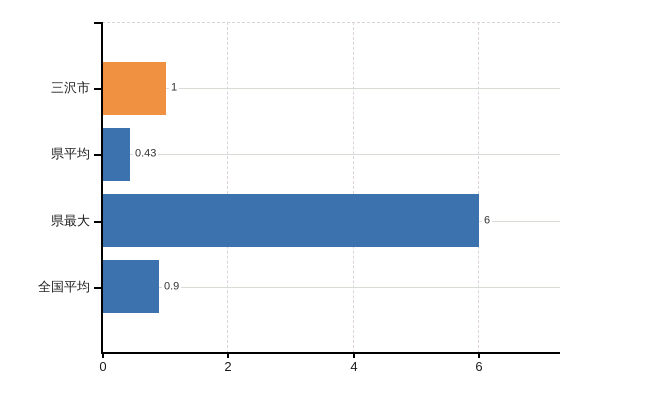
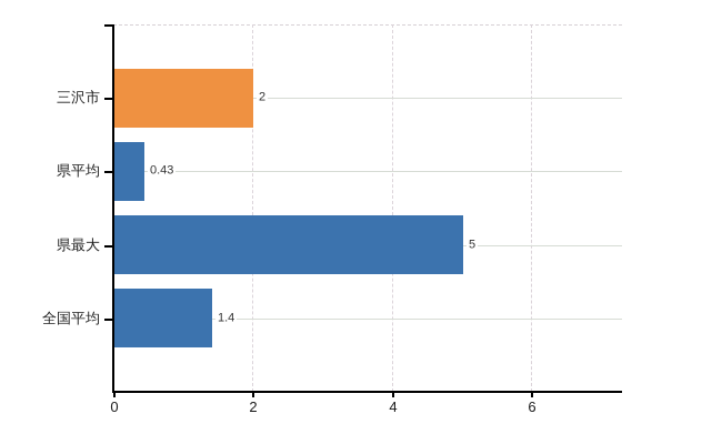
三沢市: 1 -> 2
県最大: 6 -> 5
全国平均: 0.9 -> 1.4
